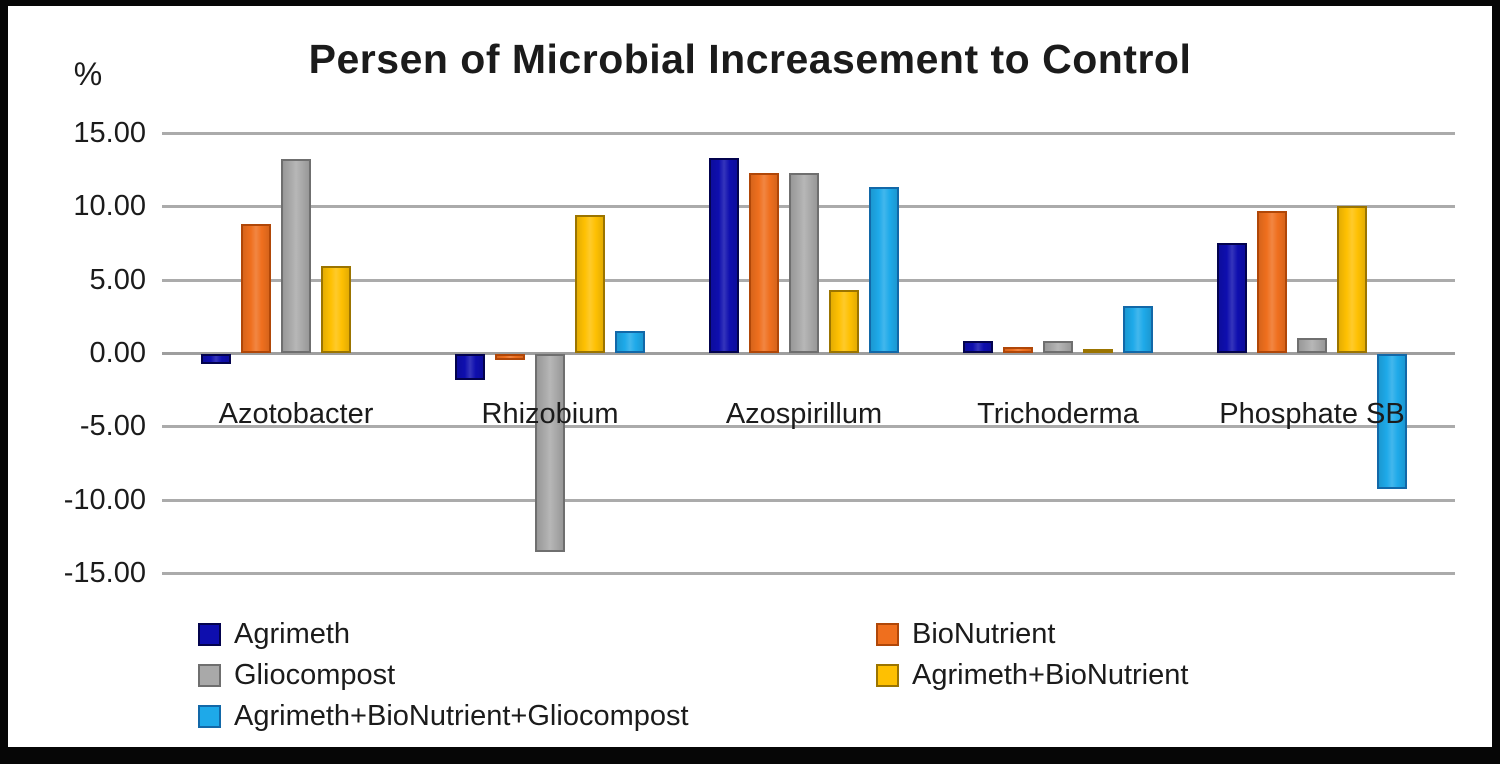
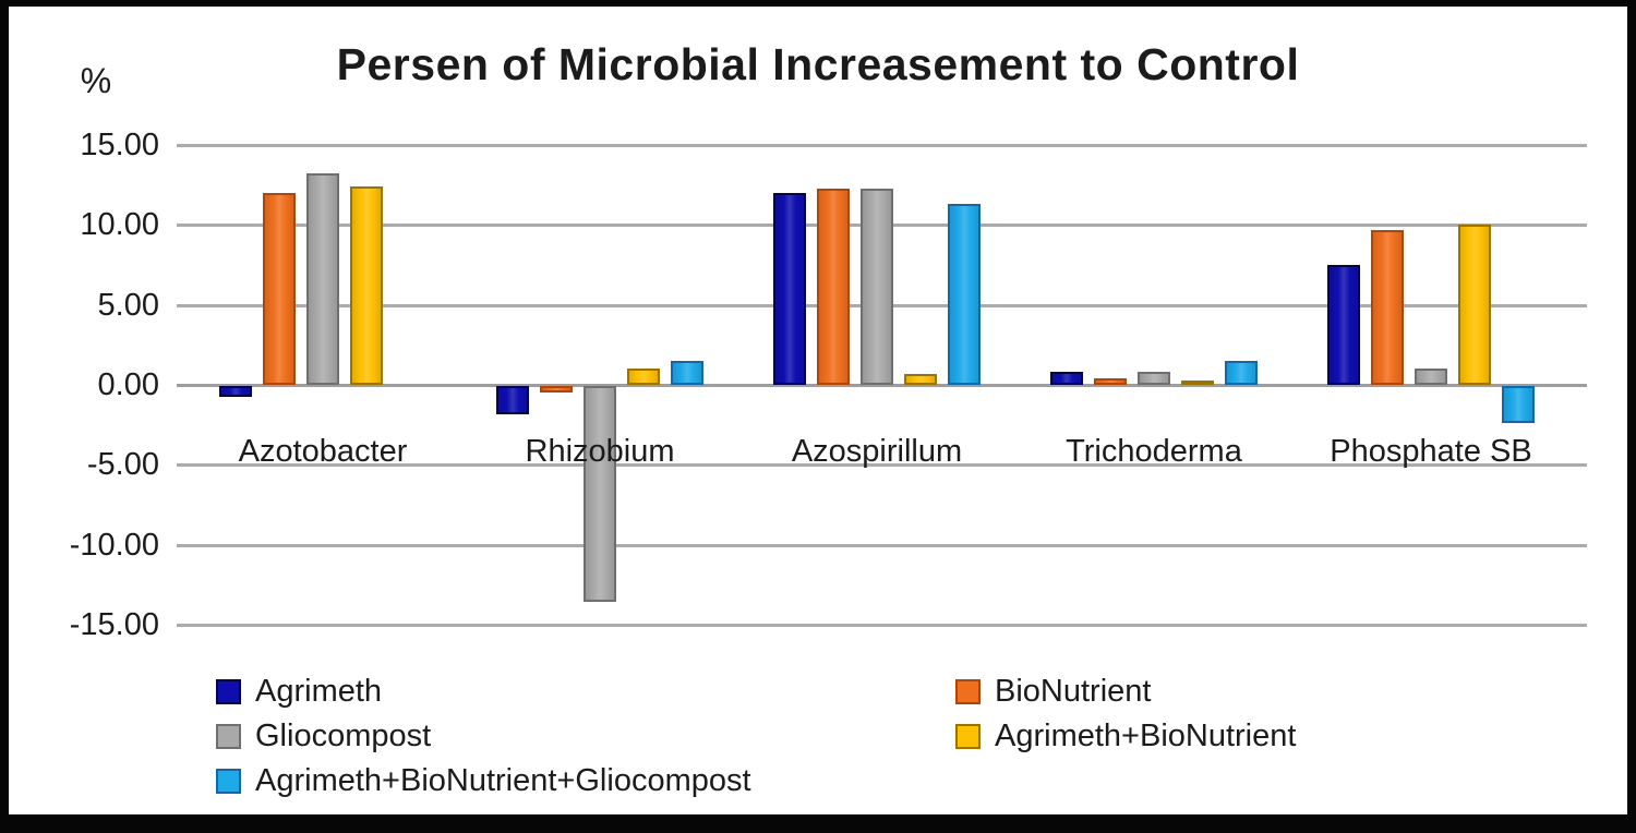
BioNutrient/Azotobacter: 8.8 -> 12.0
Agrimeth+BioNutrient/Azotobacter: 5.9 -> 12.4
Agrimeth+BioNutrient/Rhizobium: 9.4 -> 1.0
Agrimeth/Azospirillum: 13.3 -> 12.0
Agrimeth+BioNutrient/Azospirillum: 4.3 -> 0.7
Agrimeth+BioNutrient+Gliocompost/Trichoderma: 3.2 -> 1.5
Agrimeth+BioNutrient+Gliocompost/Phosphate SB: -9.2 -> -2.3
